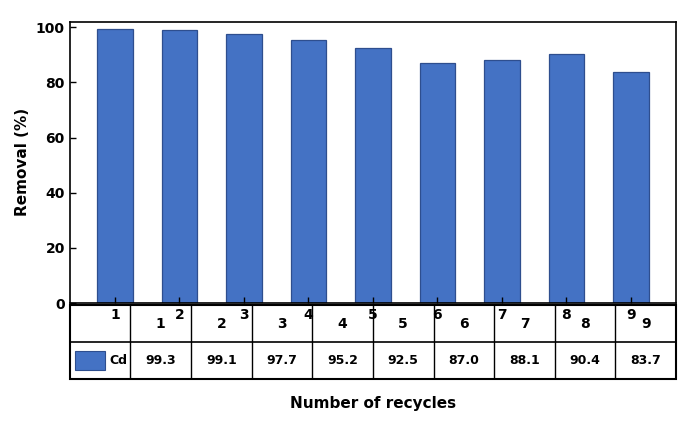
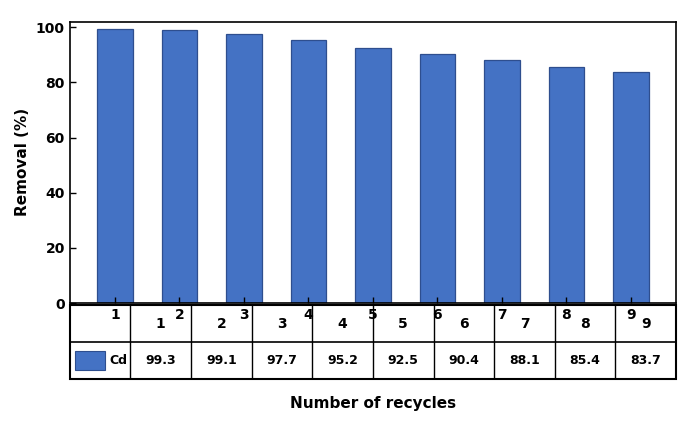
6: 87.0 -> 90.4
8: 90.4 -> 85.4
